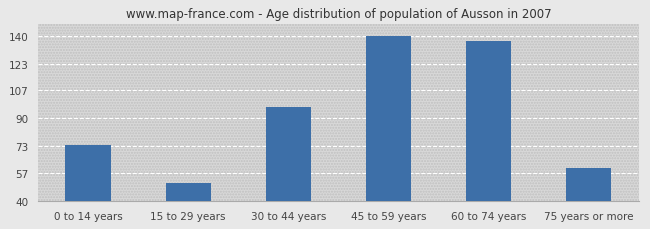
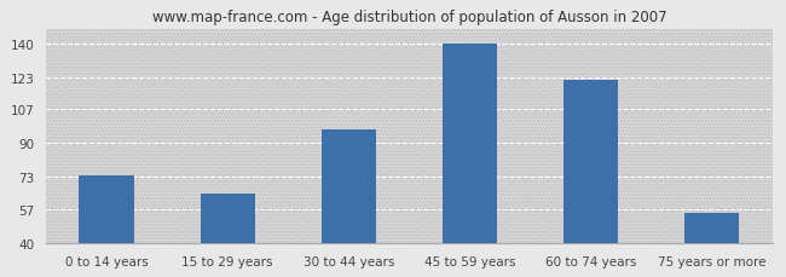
15 to 29 years: 51 -> 65
60 to 74 years: 137 -> 122
75 years or more: 60 -> 55
